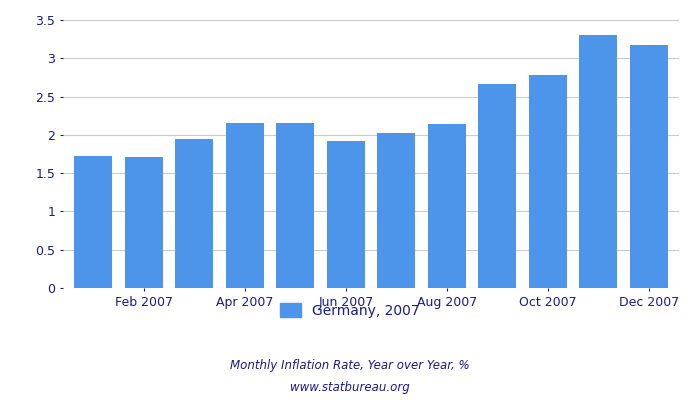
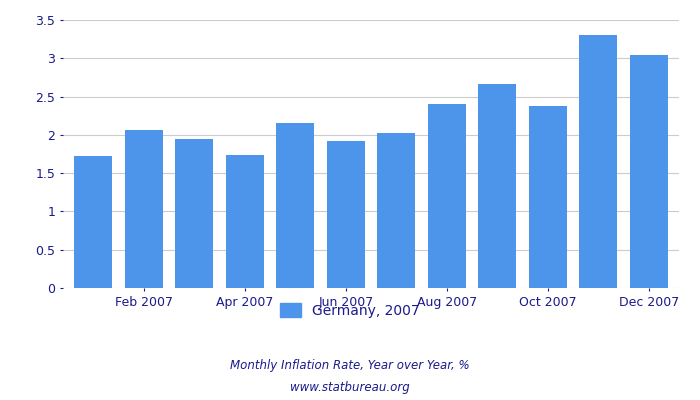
Feb 2007: 1.71 -> 2.06
Apr 2007: 2.15 -> 1.74
Aug 2007: 2.14 -> 2.40
Oct 2007: 2.78 -> 2.38
Dec 2007: 3.18 -> 3.04
